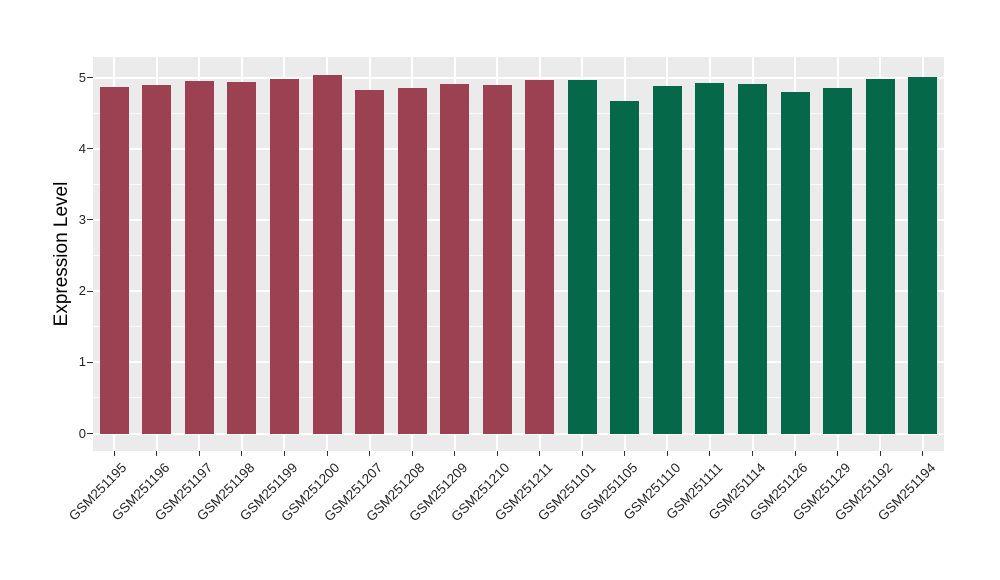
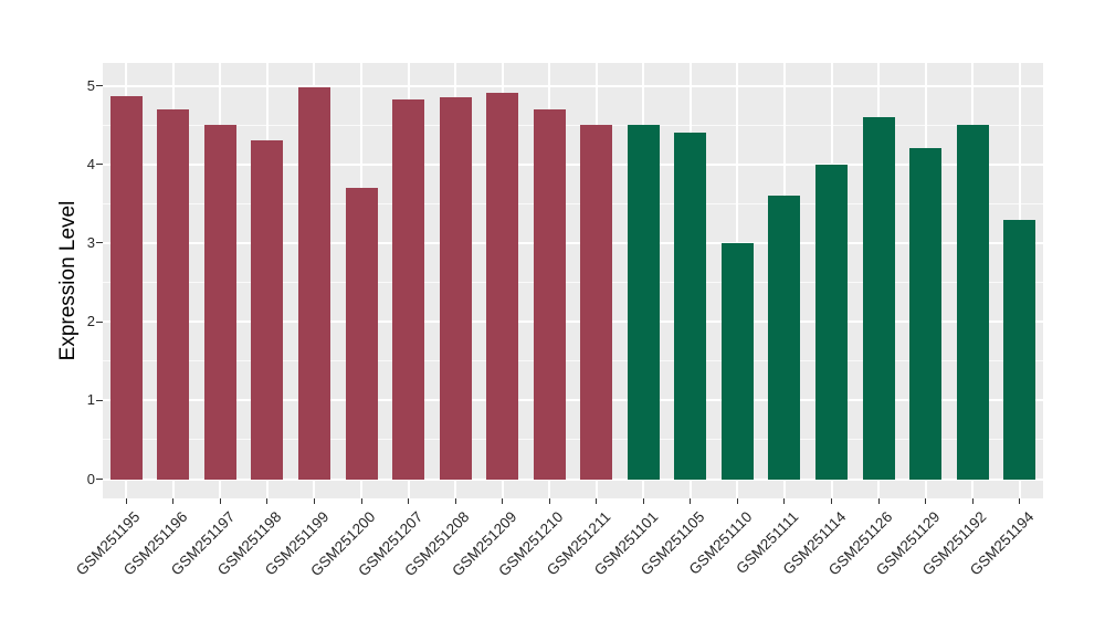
GSM251196: 4.9 -> 4.7
GSM251197: 5.0 -> 4.5
GSM251198: 4.9 -> 4.3
GSM251200: 5.0 -> 3.7
GSM251210: 4.9 -> 4.7
GSM251211: 5.0 -> 4.5
GSM251101: 5.0 -> 4.5
GSM251105: 4.7 -> 4.4
GSM251110: 4.9 -> 3.0
GSM251111: 4.9 -> 3.6
GSM251114: 4.9 -> 4.0
GSM251126: 4.8 -> 4.6
GSM251129: 4.8 -> 4.2
GSM251192: 5.0 -> 4.5
GSM251194: 5.0 -> 3.3
